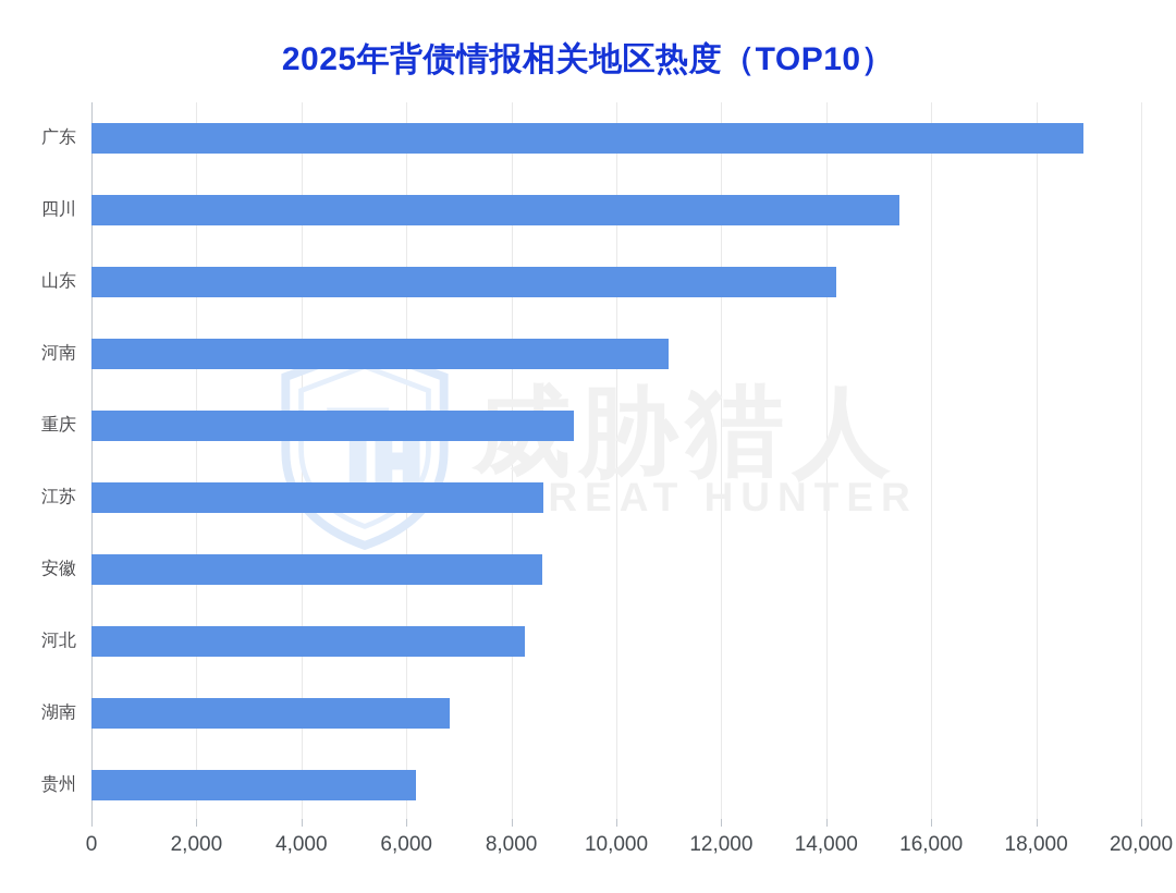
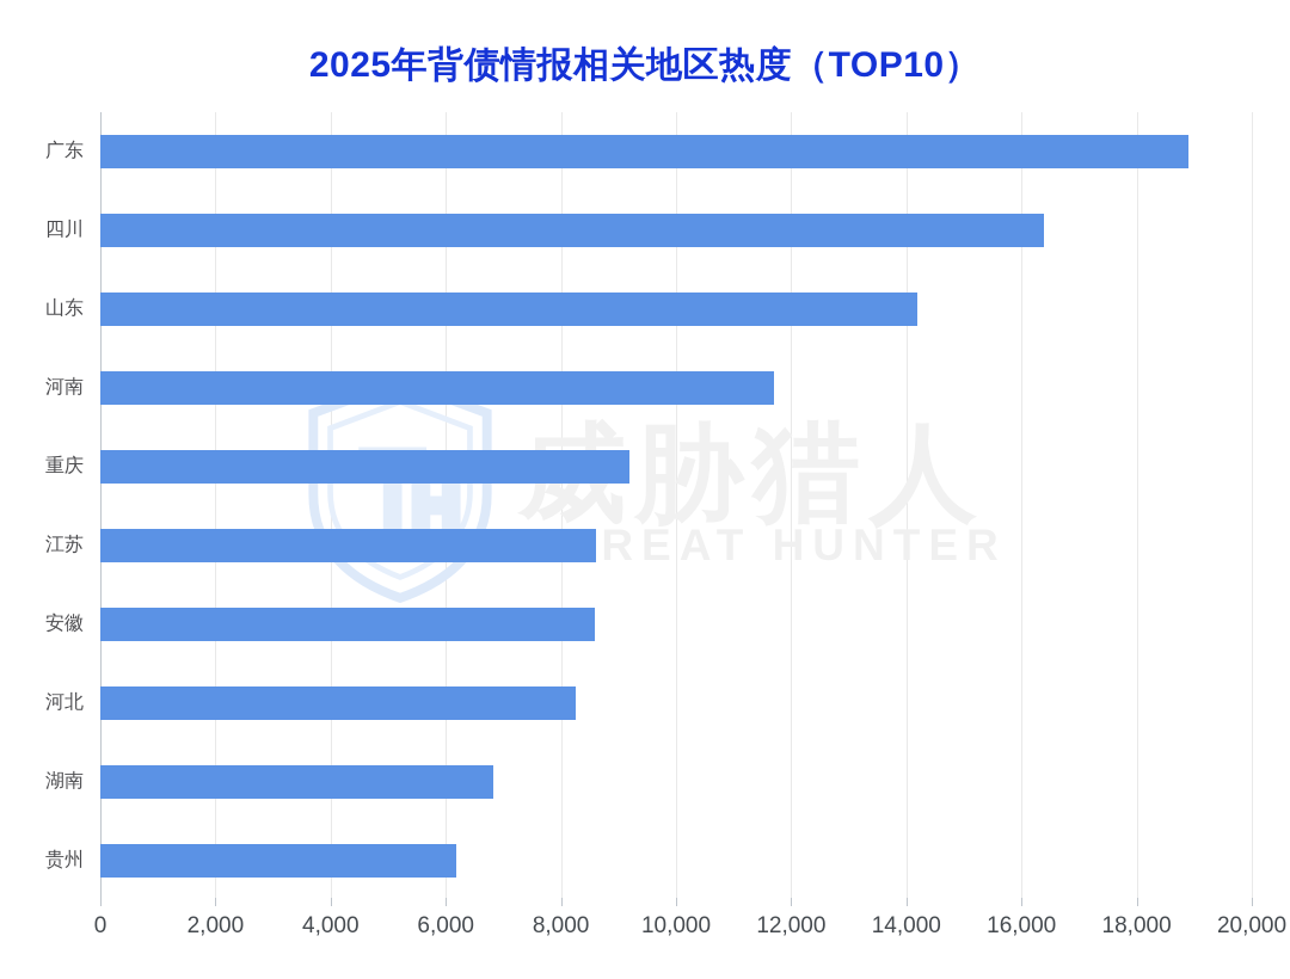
四川: 15400 -> 16400
河南: 11000 -> 11700
